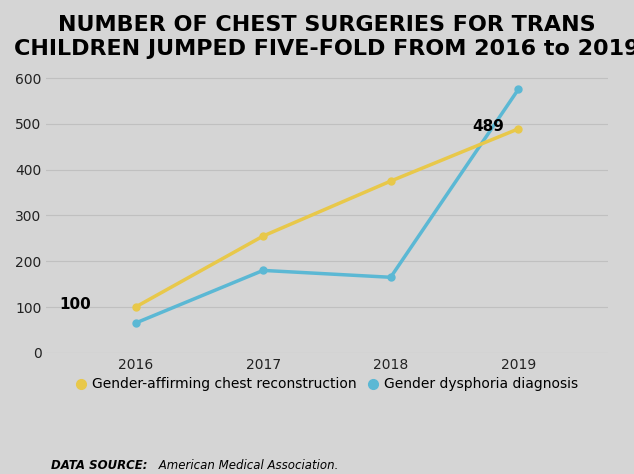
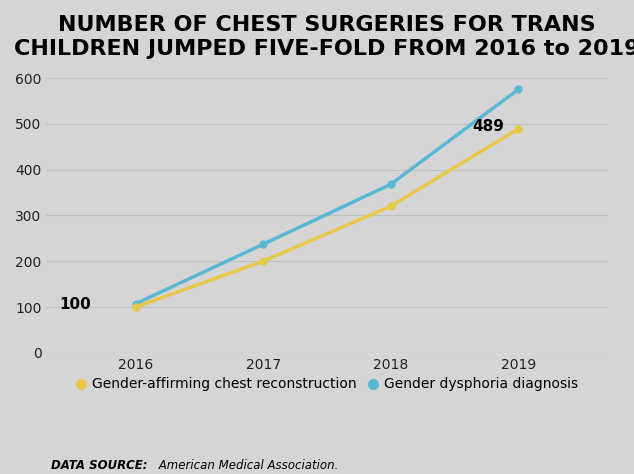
Gender dysphoria diagnosis/2016: 65 -> 107
Gender-affirming chest reconstruction/2017: 255 -> 200
Gender dysphoria diagnosis/2017: 180 -> 237
Gender-affirming chest reconstruction/2018: 375 -> 320
Gender dysphoria diagnosis/2018: 165 -> 368
